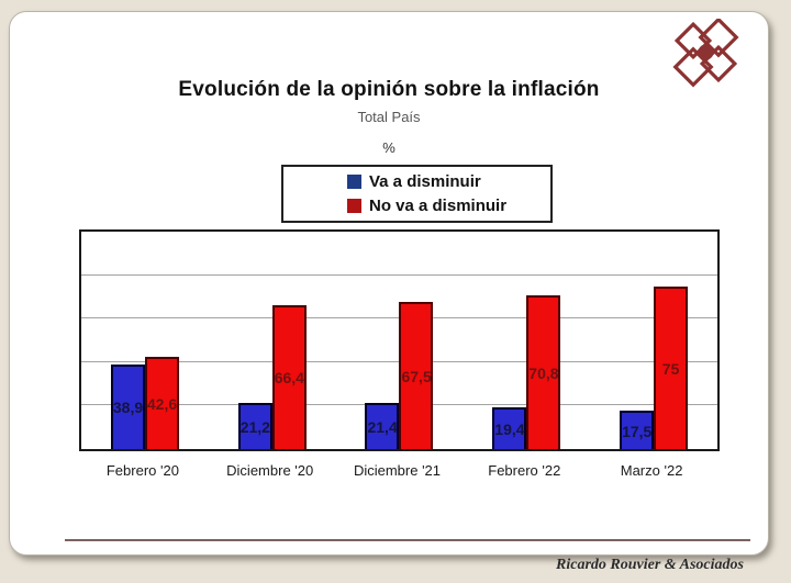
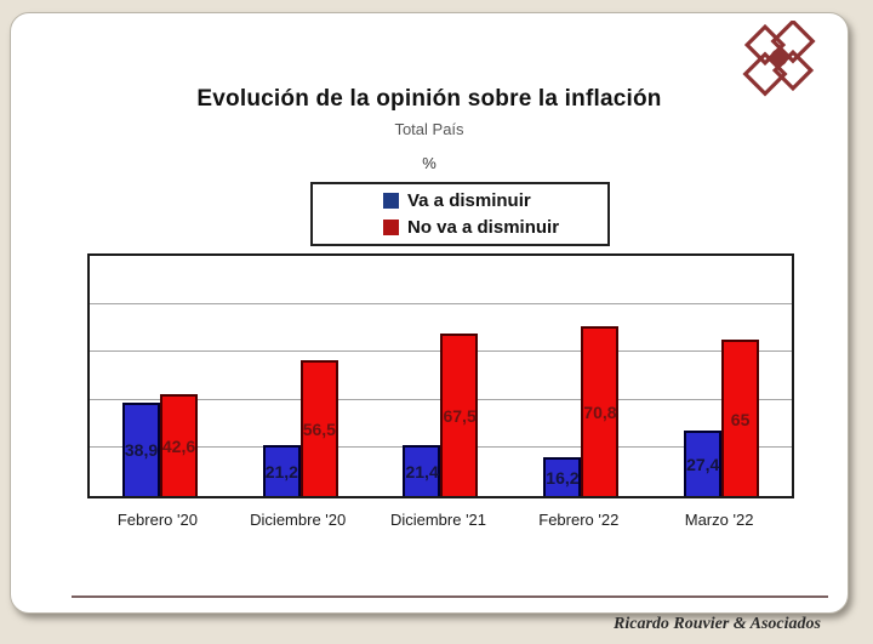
No va a disminuir/Diciembre '20: 66,4 -> 56,5
Va a disminuir/Febrero '22: 19,4 -> 16,2
Va a disminuir/Marzo '22: 17,5 -> 27,4
No va a disminuir/Marzo '22: 75 -> 65
